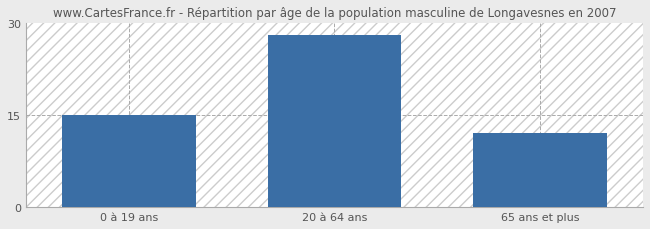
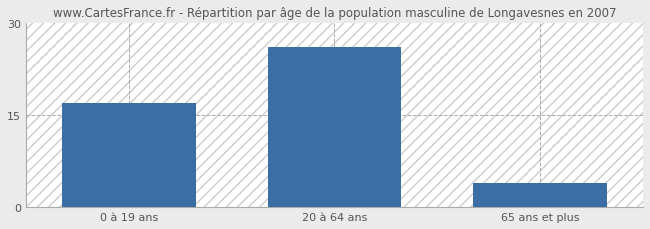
0 à 19 ans: 15 -> 17
20 à 64 ans: 28 -> 26
65 ans et plus: 12 -> 4
